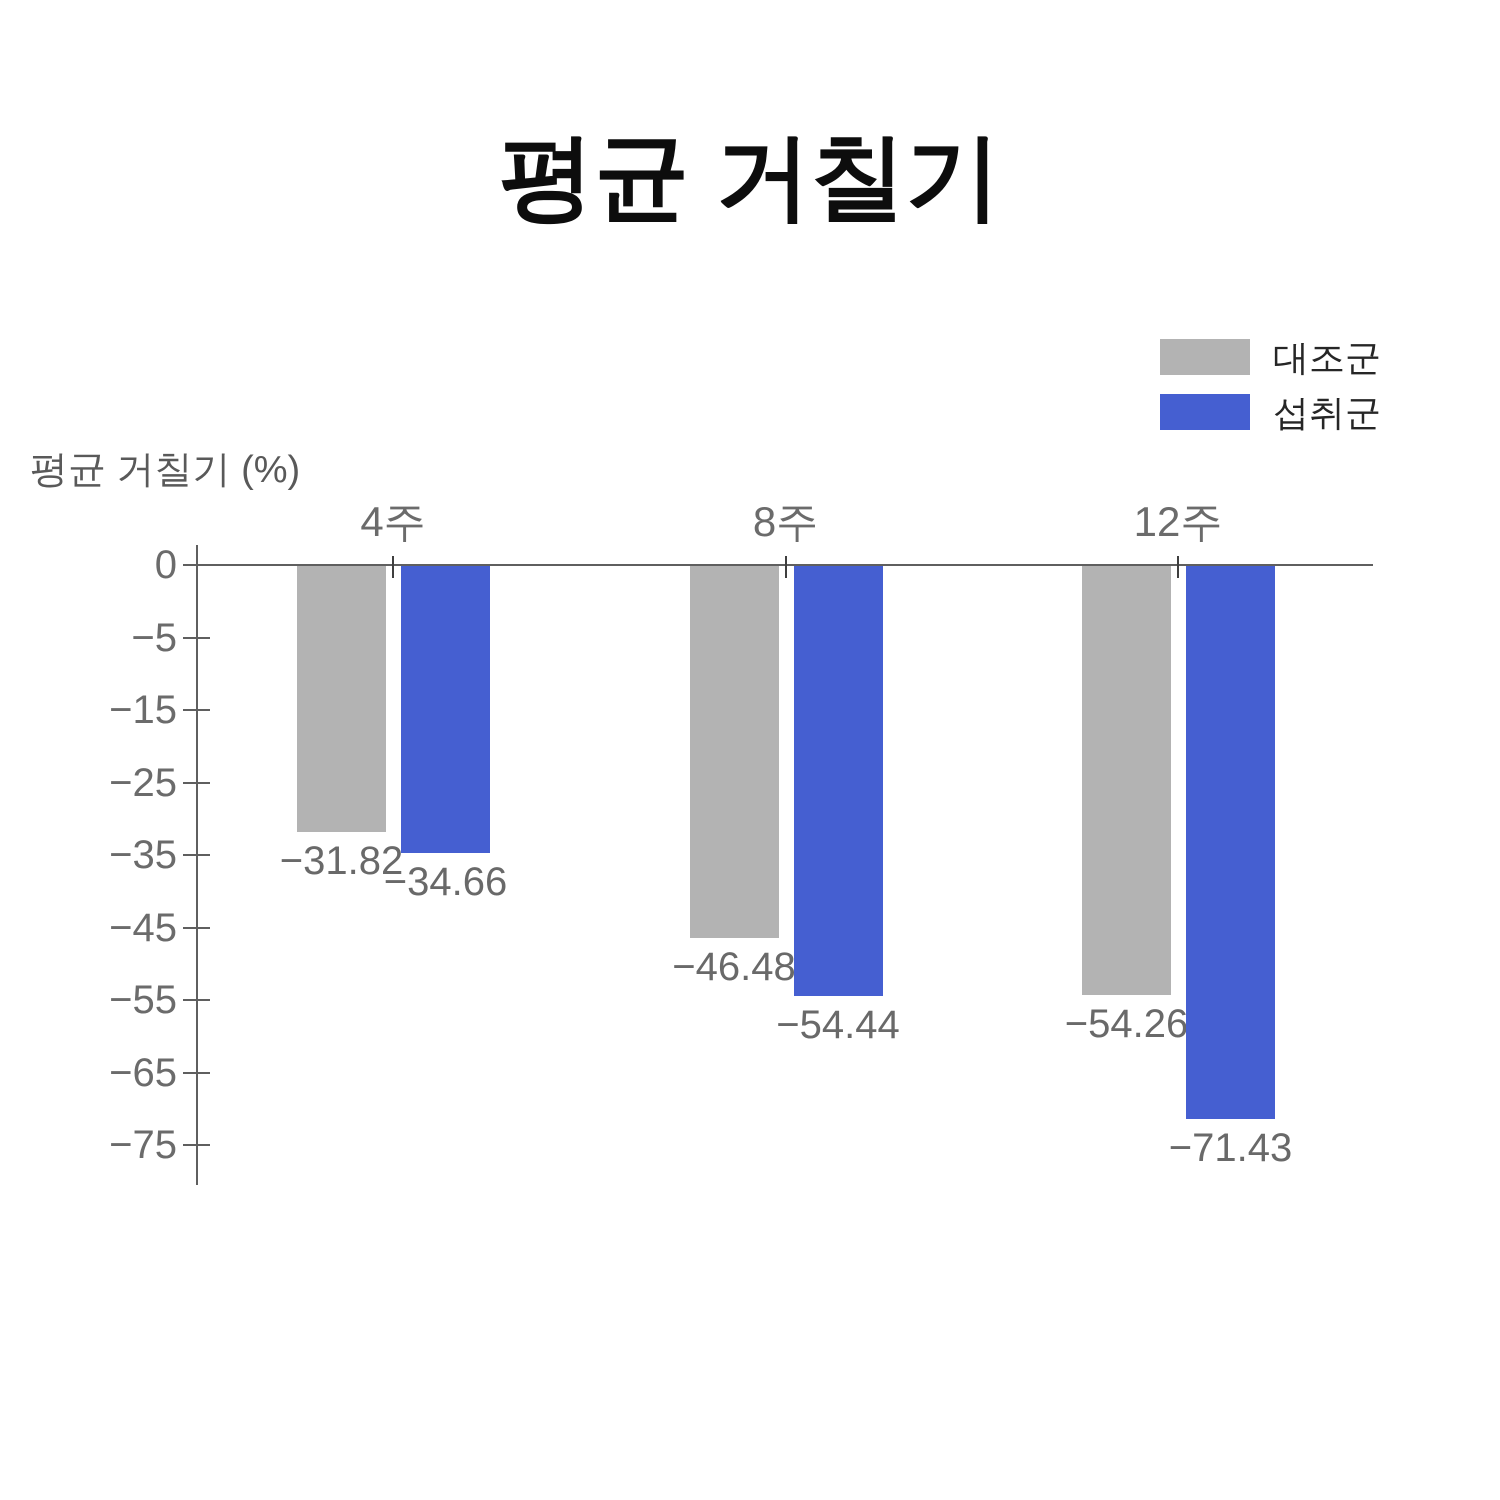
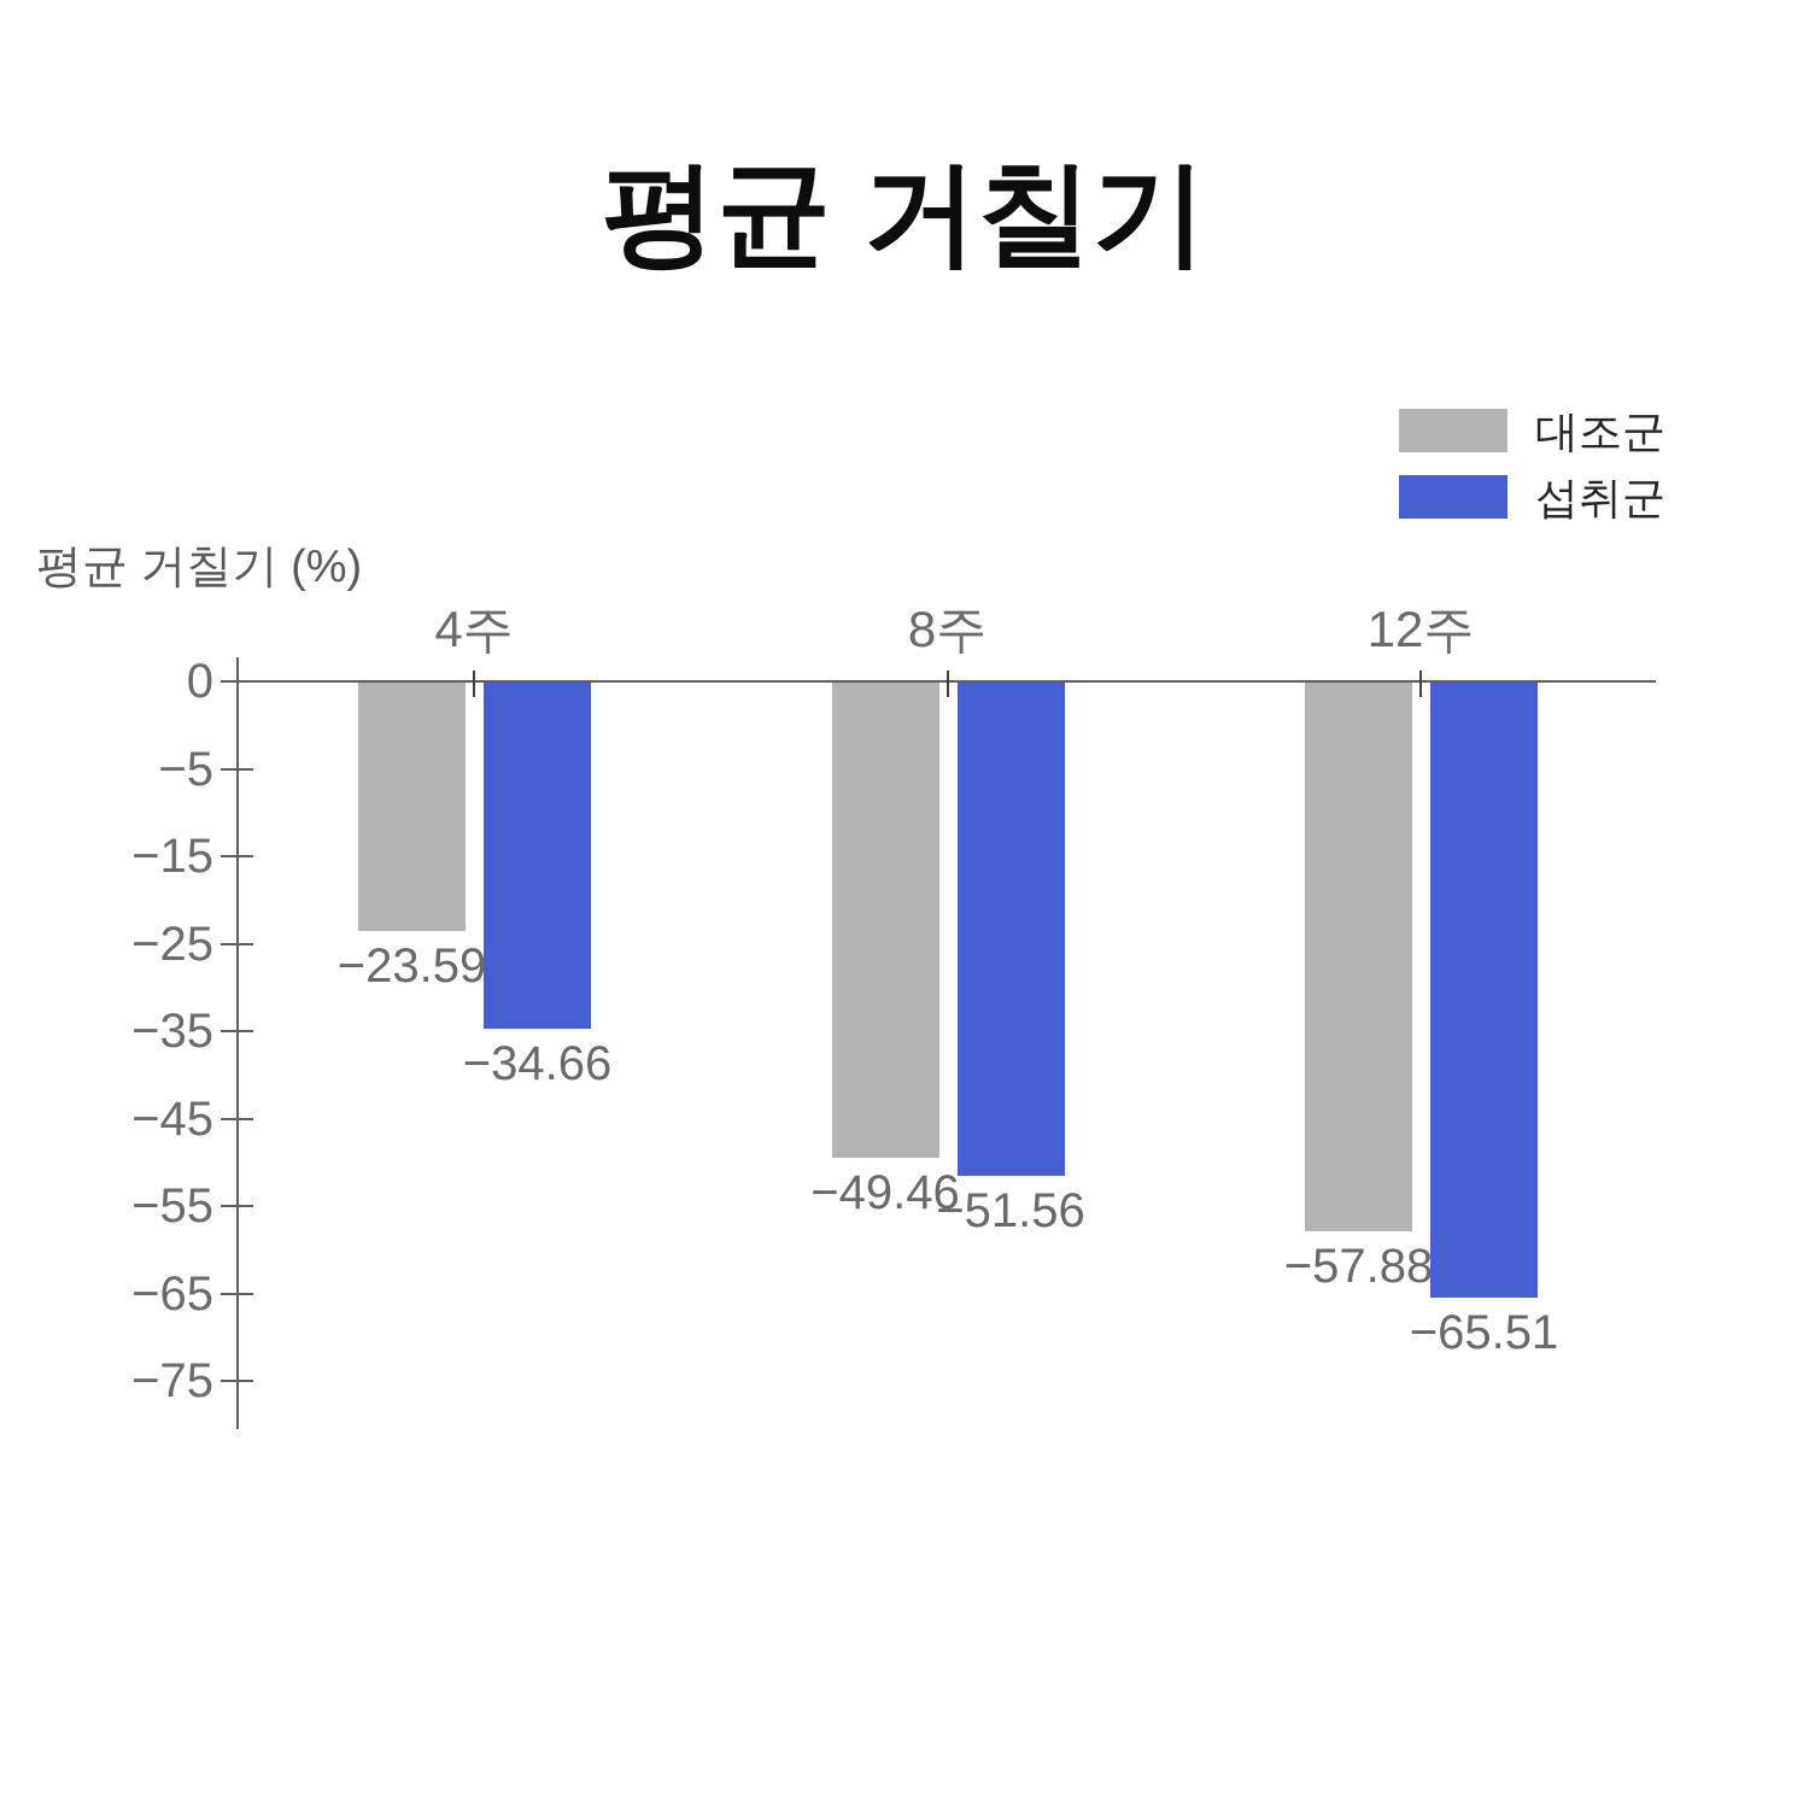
대조군/4주: −31.82 -> −23.59
대조군/8주: −46.48 -> −49.46
섭취군/8주: −54.44 -> −51.56
대조군/12주: −54.26 -> −57.88
섭취군/12주: −71.43 -> −65.51
